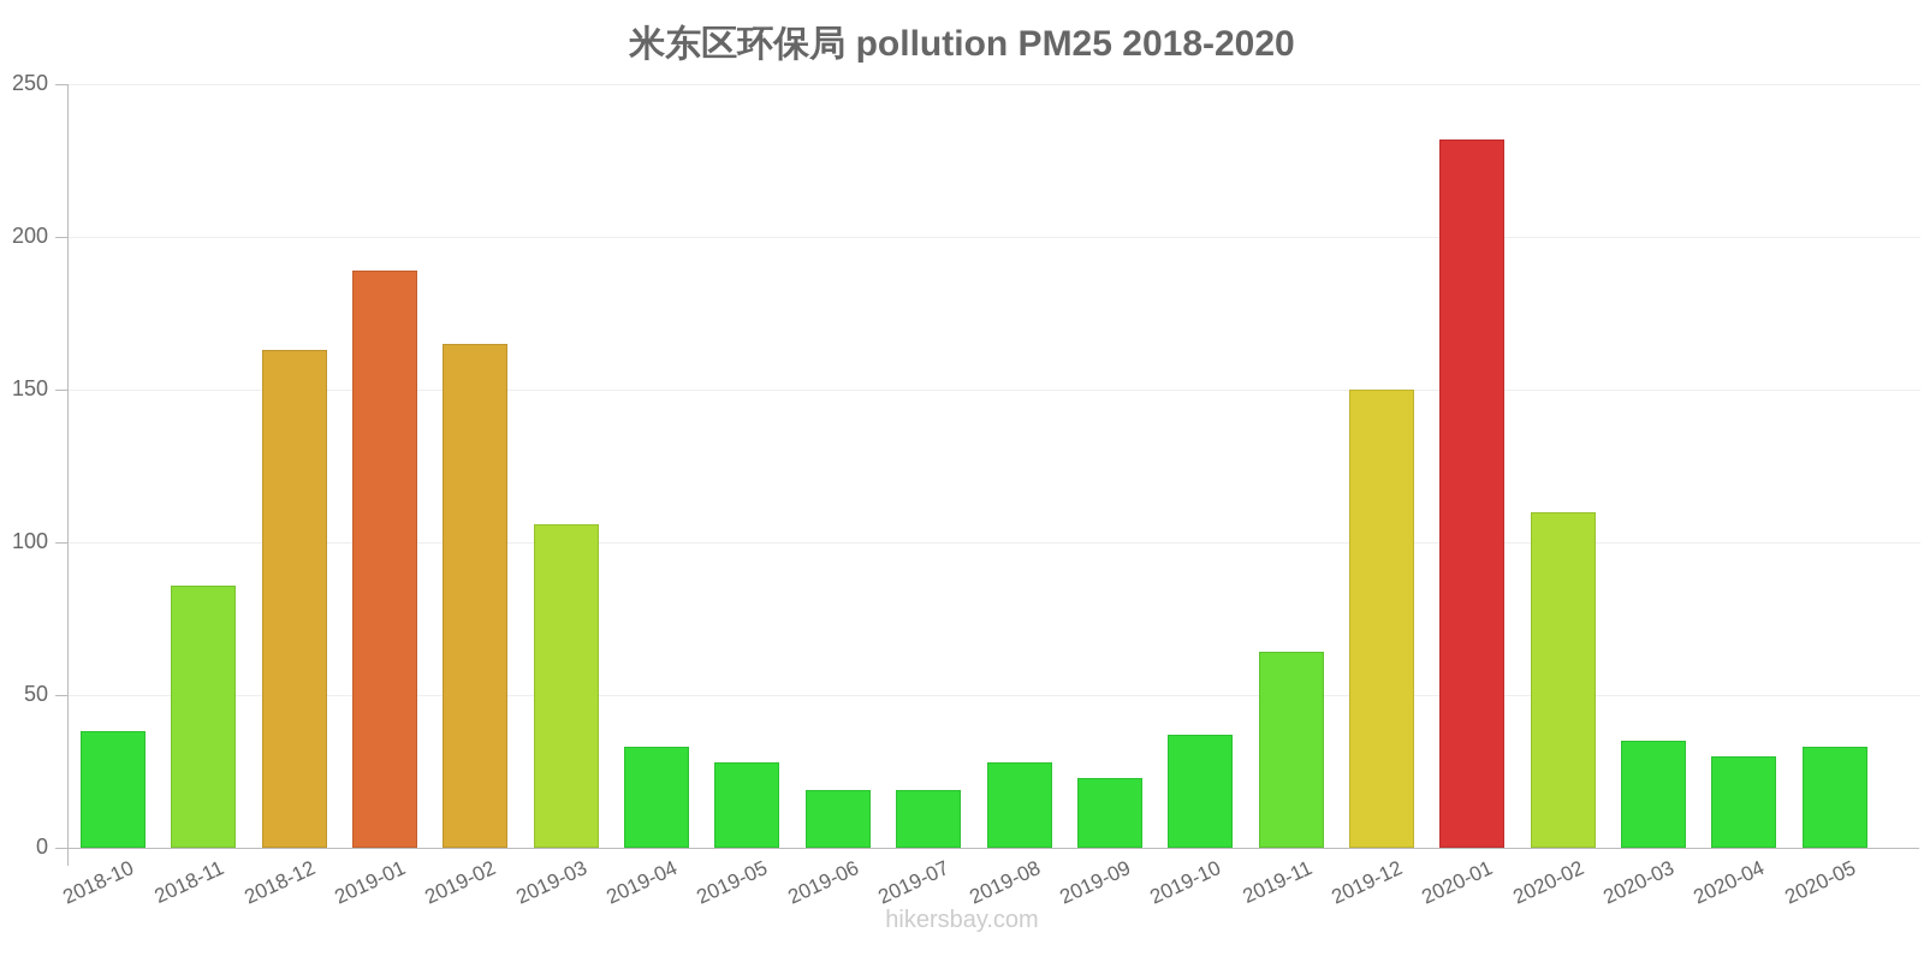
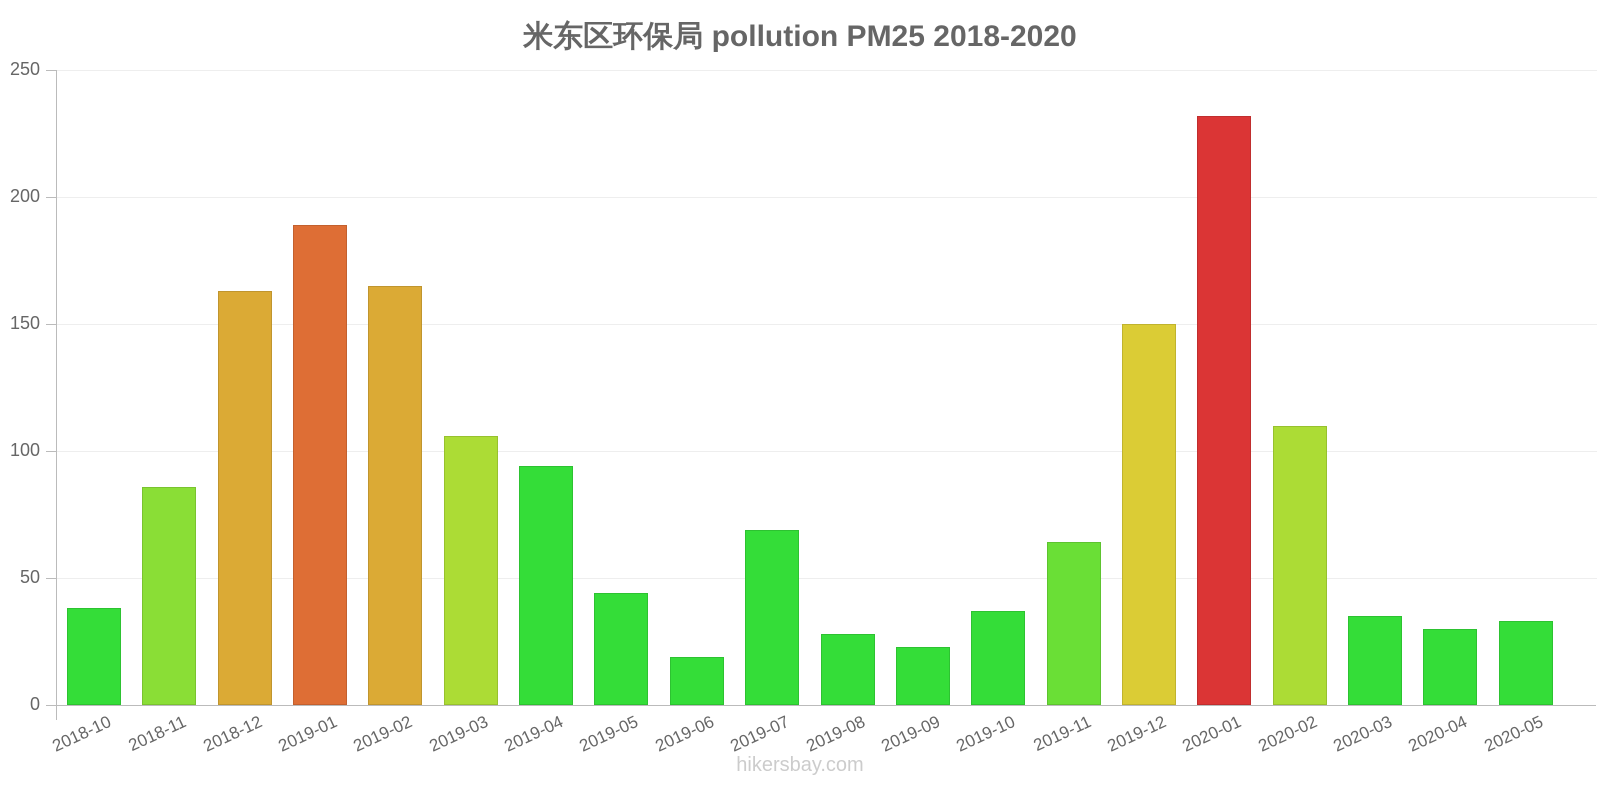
2019-04: 33 -> 94
2019-05: 28 -> 44
2019-07: 19 -> 69
